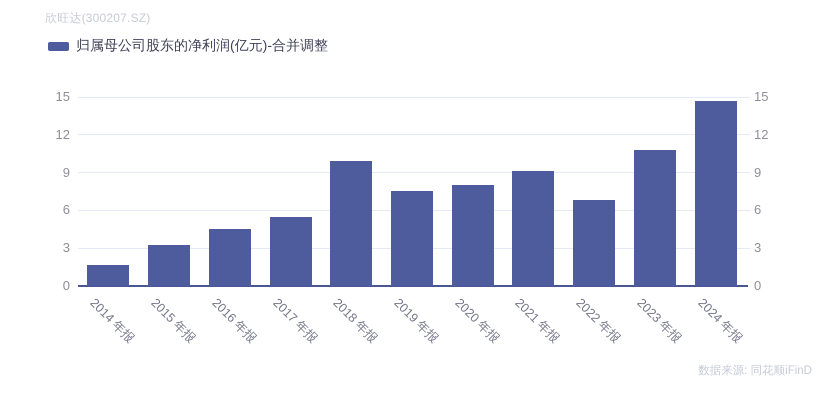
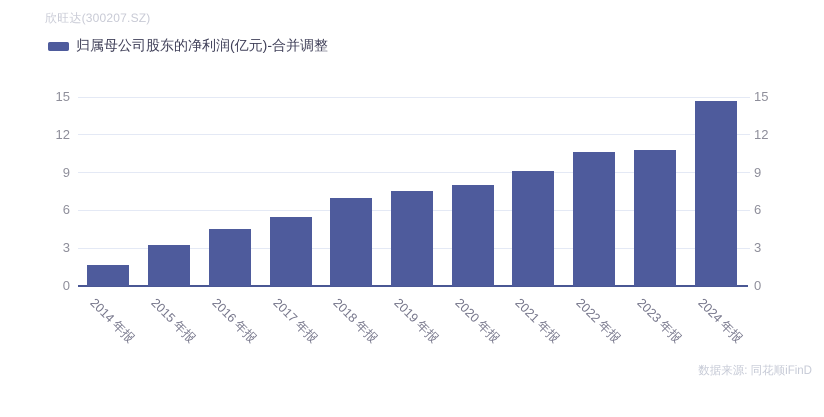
2018 年报: 9.9 -> 7.0
2022 年报: 6.8 -> 10.6
